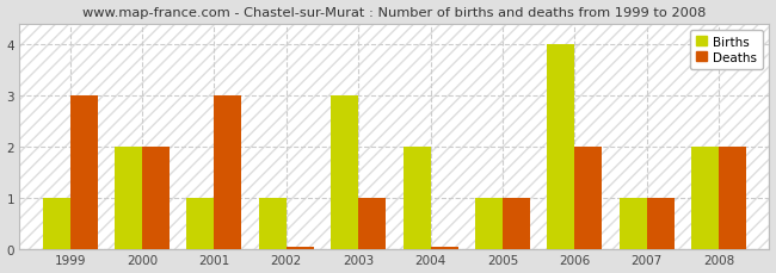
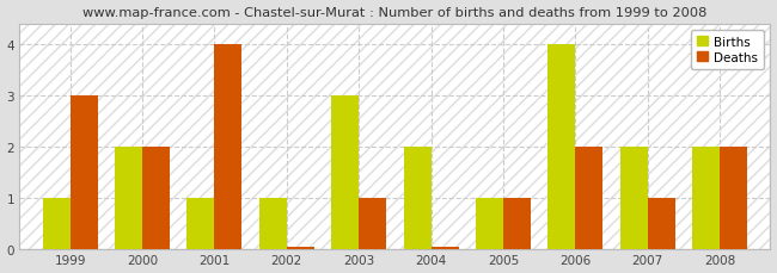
Deaths/2001: 3.00 -> 4.00
Births/2007: 1 -> 2
